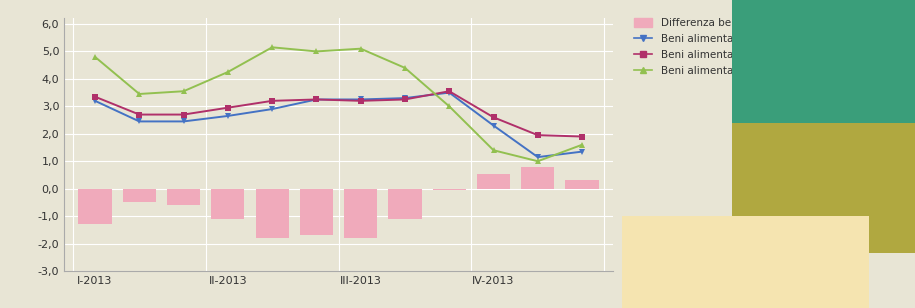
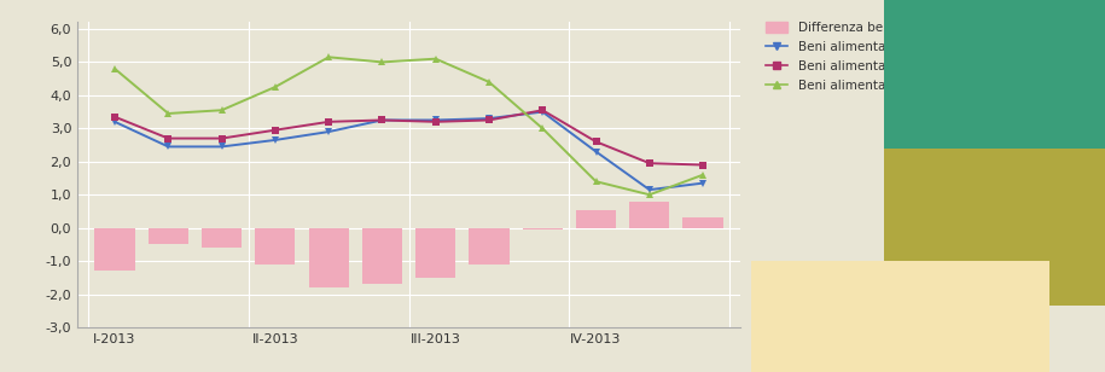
Differenza beni lavorati e non lavorati/III-2013: -1,80 -> -1,50
